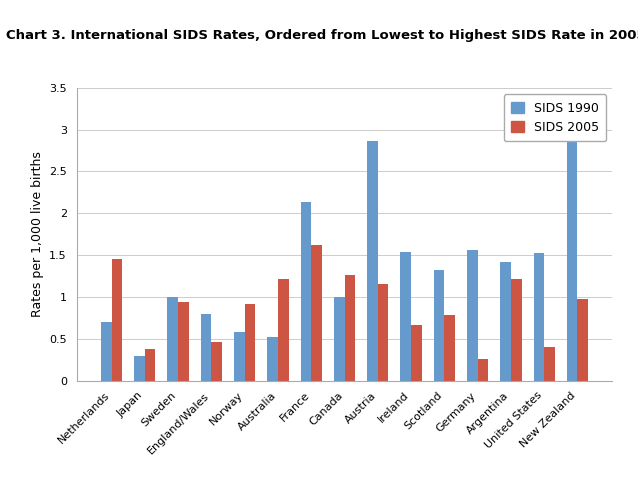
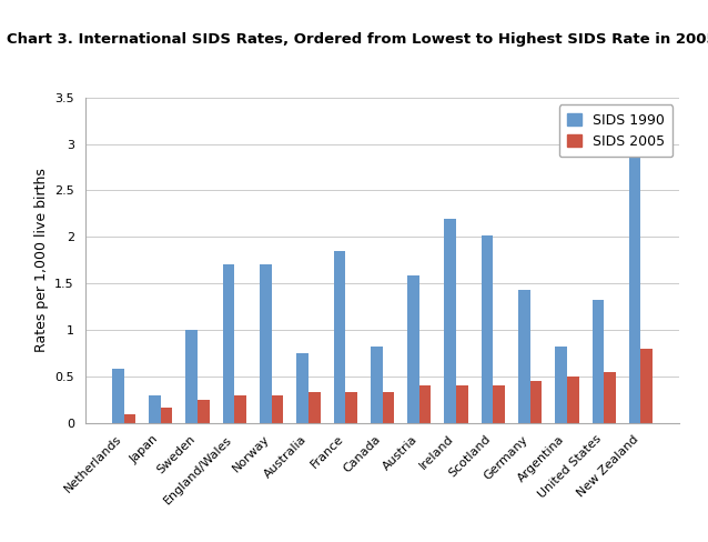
SIDS 1990/Netherlands: 0.70 -> 0.58
SIDS 2005/Netherlands: 1.46 -> 0.09
SIDS 2005/Japan: 0.38 -> 0.16
SIDS 2005/Sweden: 0.94 -> 0.25
SIDS 1990/England/Wales: 0.80 -> 1.70
SIDS 2005/England/Wales: 0.46 -> 0.30
SIDS 1990/Norway: 0.58 -> 1.70
SIDS 2005/Norway: 0.92 -> 0.30
SIDS 1990/Australia: 0.52 -> 0.75
SIDS 2005/Australia: 1.22 -> 0.33
SIDS 1990/France: 2.14 -> 1.85
SIDS 2005/France: 1.62 -> 0.33
SIDS 1990/Canada: 1.00 -> 0.82
SIDS 2005/Canada: 1.26 -> 0.33
SIDS 1990/Austria: 2.86 -> 1.58
SIDS 2005/Austria: 1.16 -> 0.40
SIDS 1990/Ireland: 1.54 -> 2.20
SIDS 2005/Ireland: 0.66 -> 0.40
SIDS 1990/Scotland: 1.32 -> 2.01
SIDS 2005/Scotland: 0.78 -> 0.40
SIDS 1990/Germany: 1.56 -> 1.43
SIDS 2005/Germany: 0.26 -> 0.45
SIDS 1990/Argentina: 1.42 -> 0.82
SIDS 2005/Argentina: 1.22 -> 0.50
SIDS 1990/United States: 1.52 -> 1.32
SIDS 2005/United States: 0.40 -> 0.55
SIDS 2005/New Zealand: 0.98 -> 0.80
